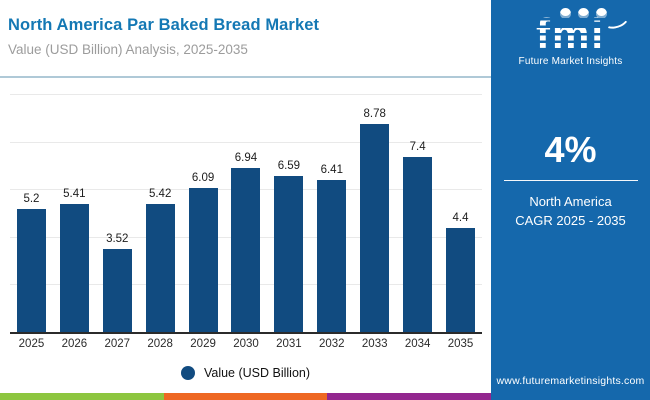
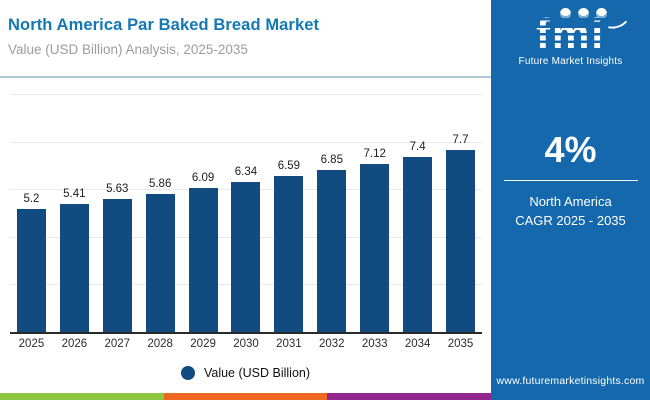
2027: 3.52 -> 5.63
2028: 5.42 -> 5.86
2030: 6.94 -> 6.34
2032: 6.41 -> 6.85
2033: 8.78 -> 7.12
2035: 4.4 -> 7.7
